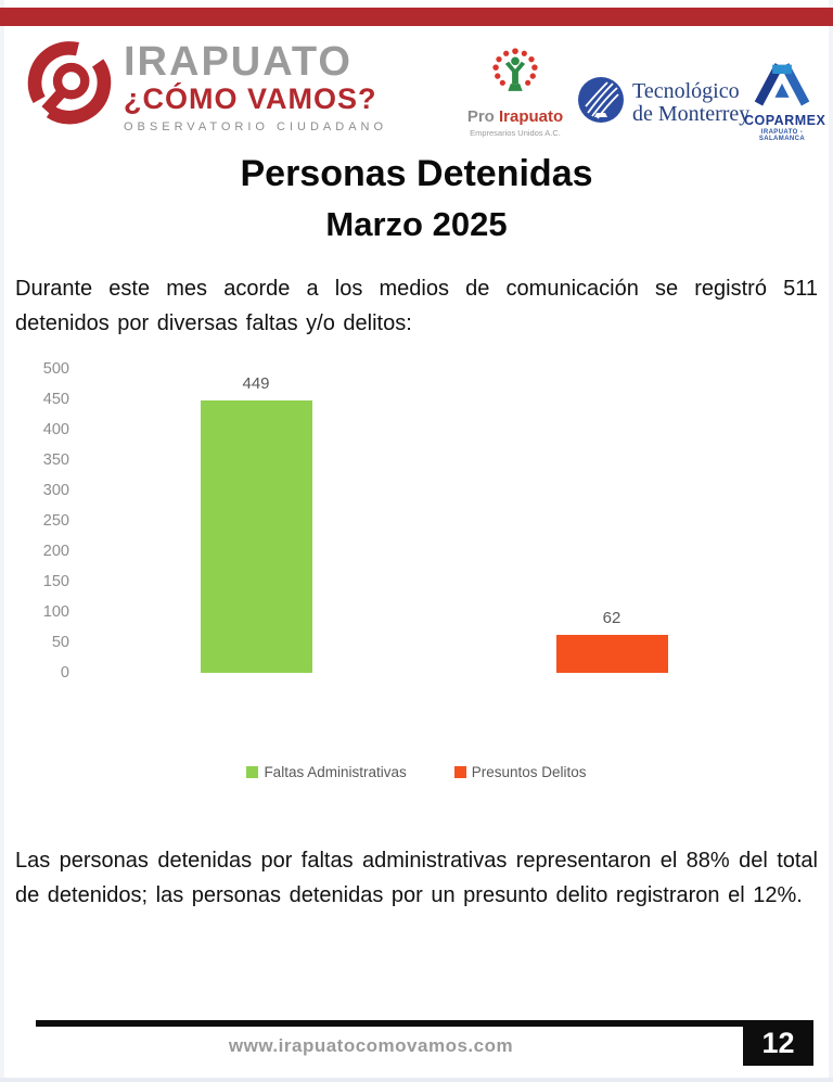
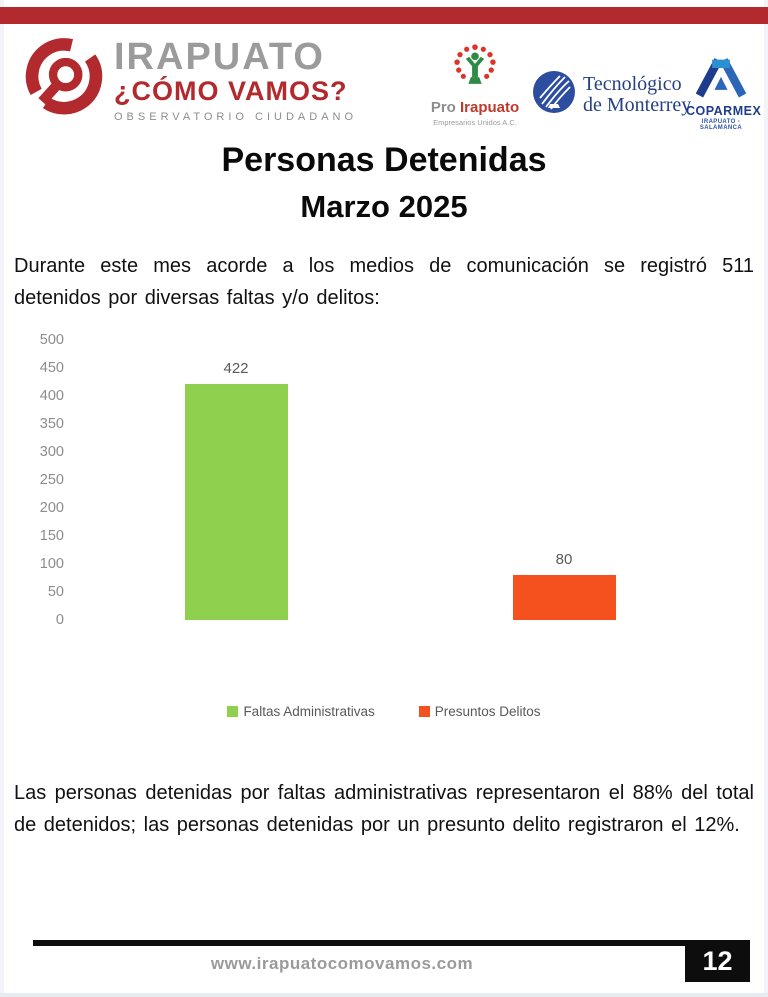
Faltas Administrativas: 449 -> 422
Presuntos Delitos: 62 -> 80
